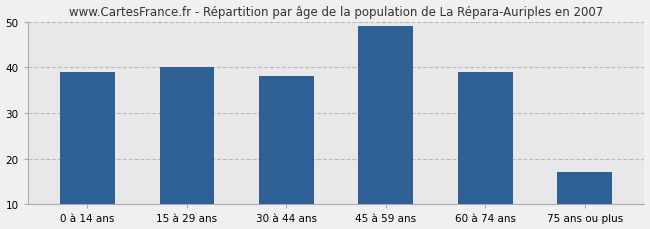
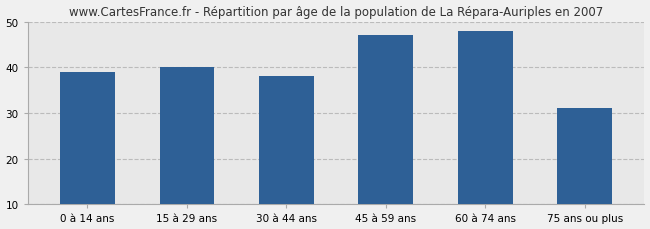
45 à 59 ans: 49 -> 47
60 à 74 ans: 39 -> 48
75 ans ou plus: 17 -> 31
